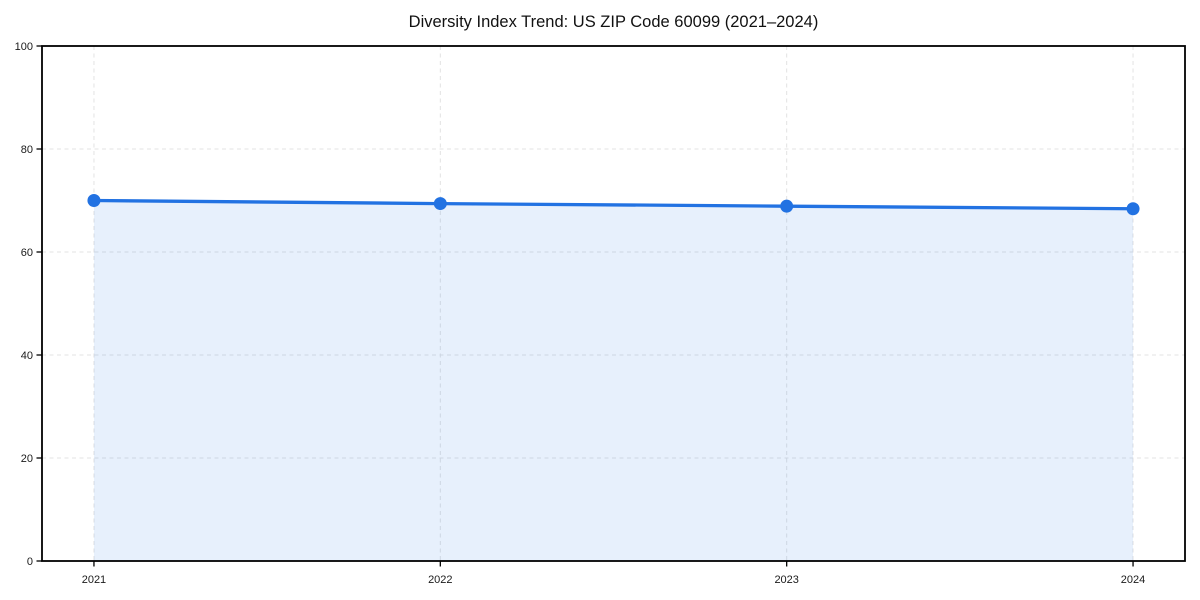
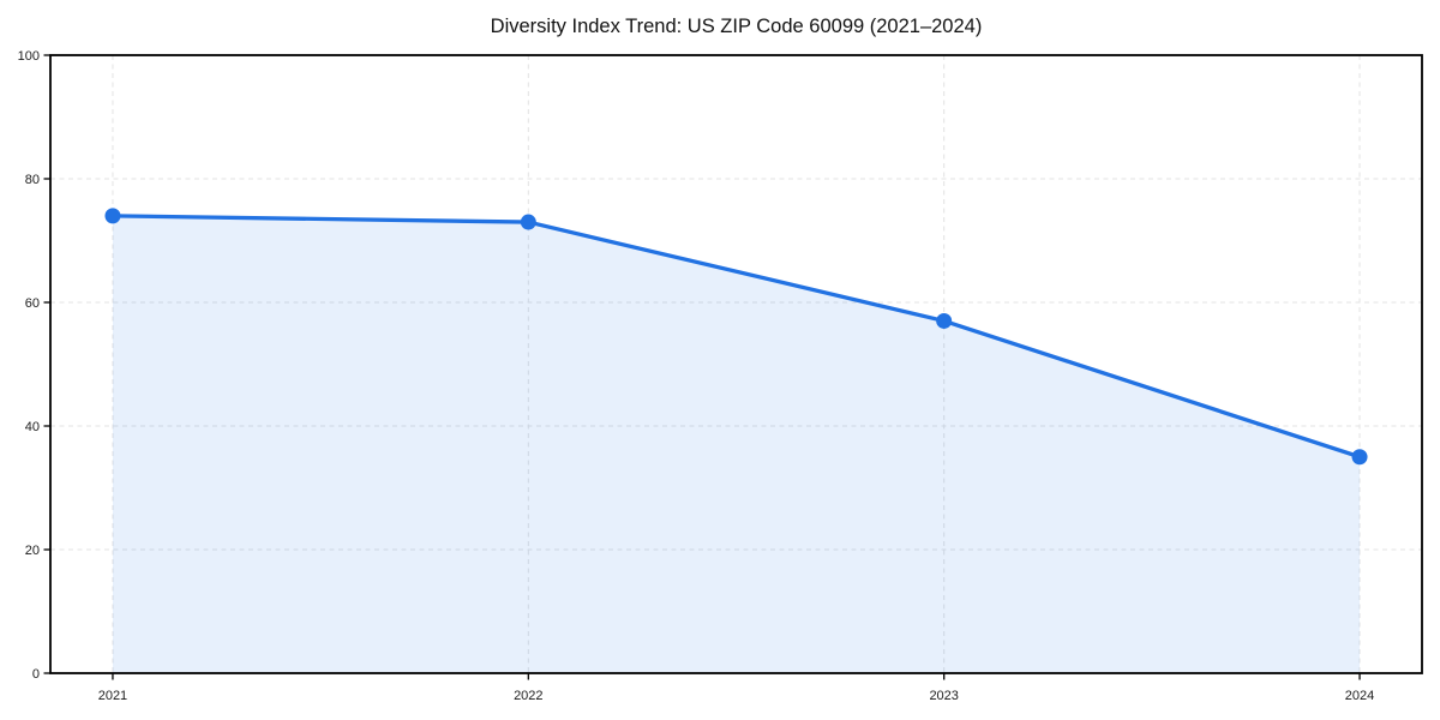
2021: 70 -> 74
2022: 69 -> 73
2023: 69 -> 57
2024: 68 -> 35
